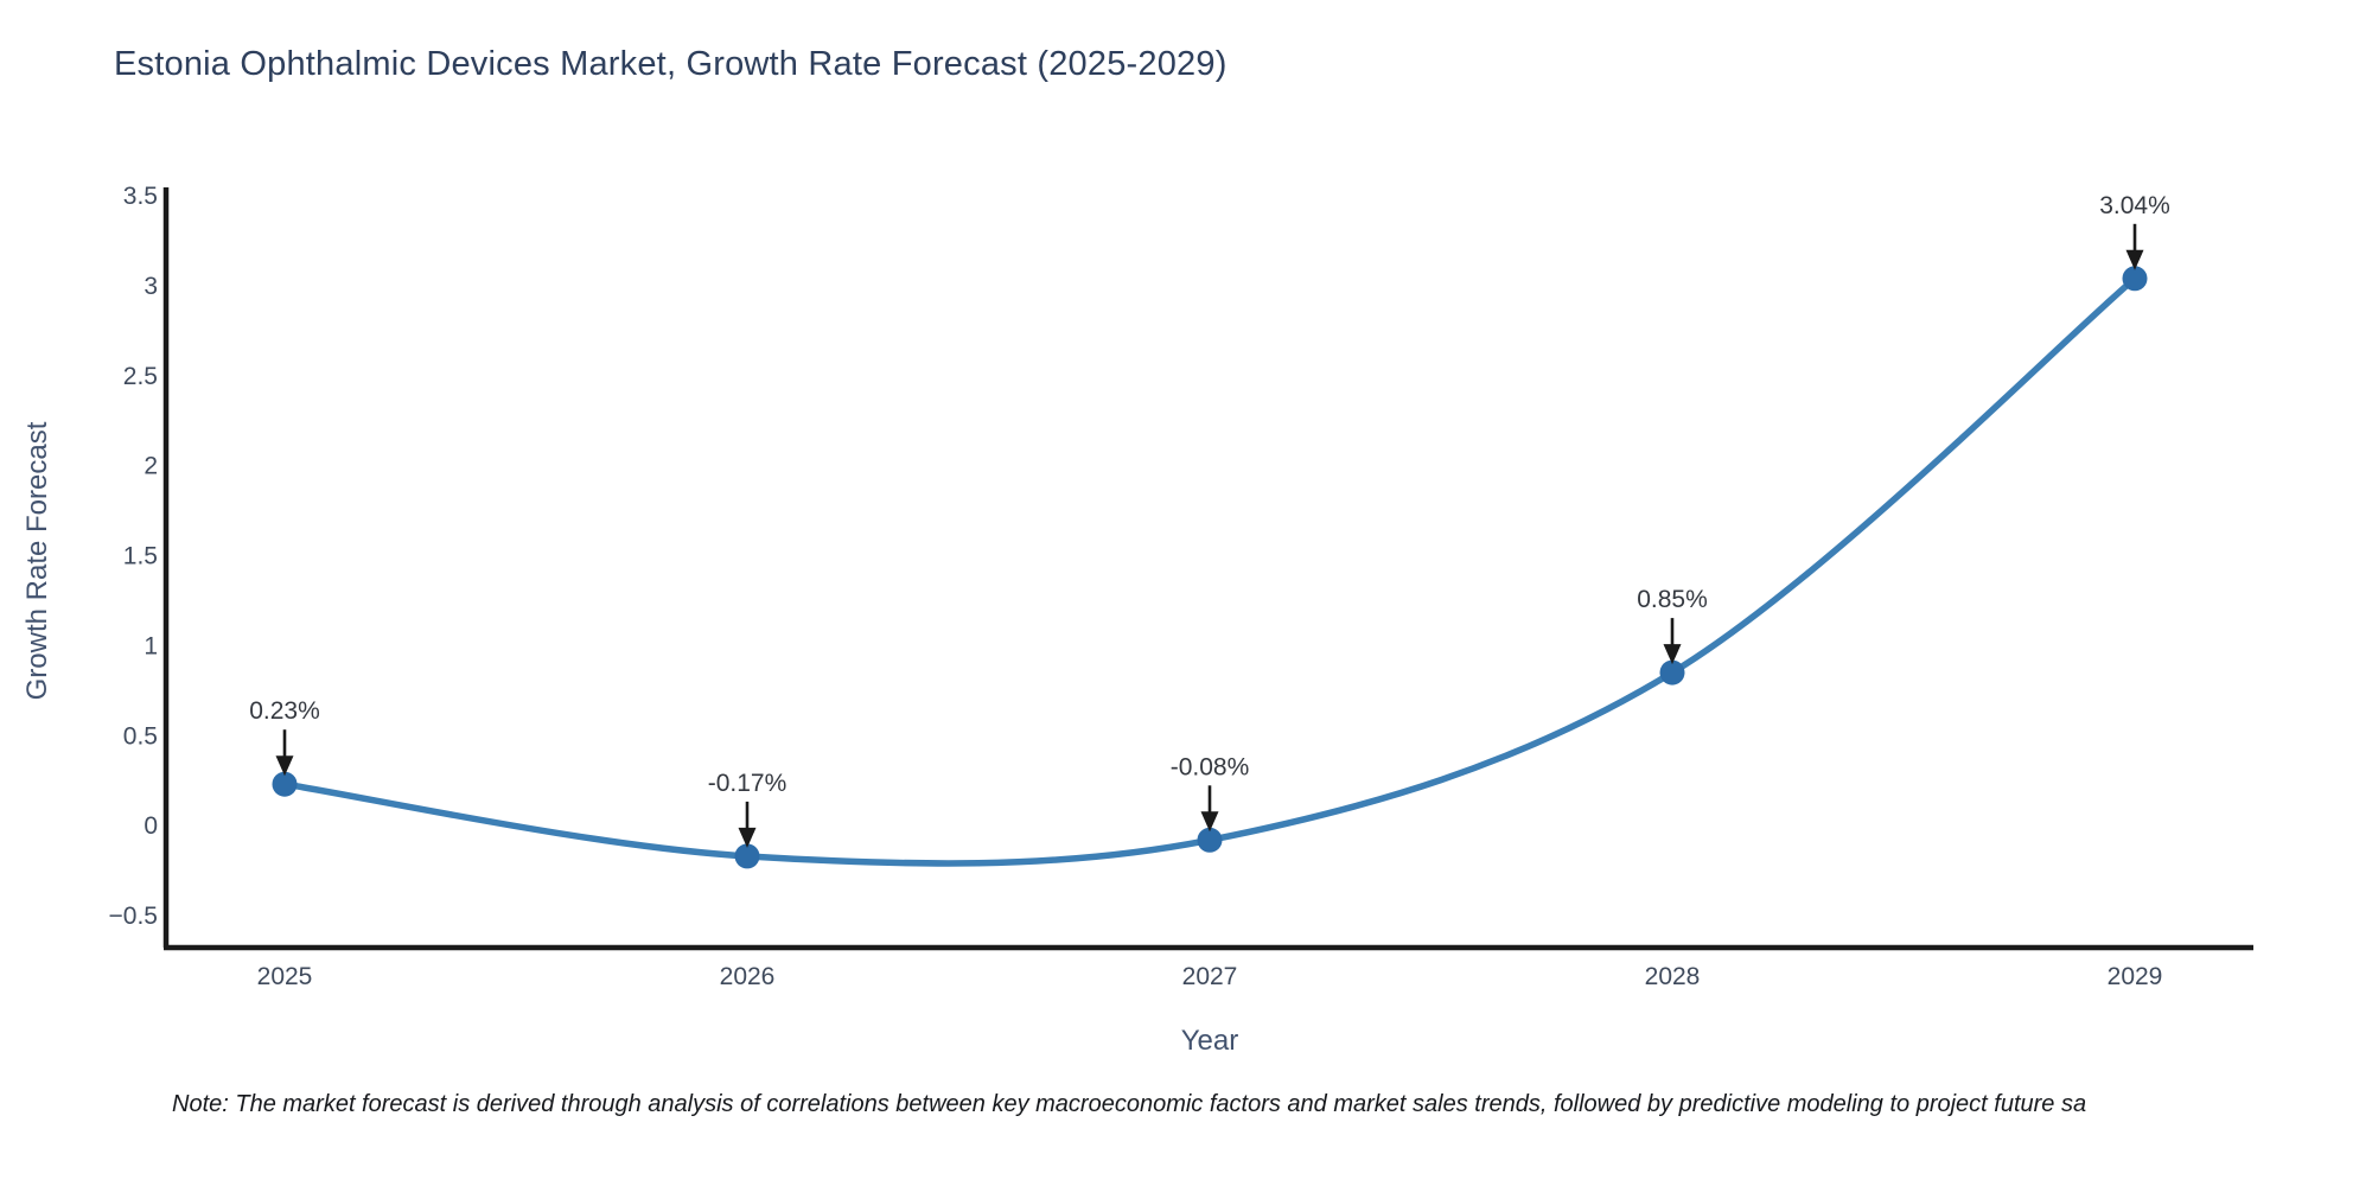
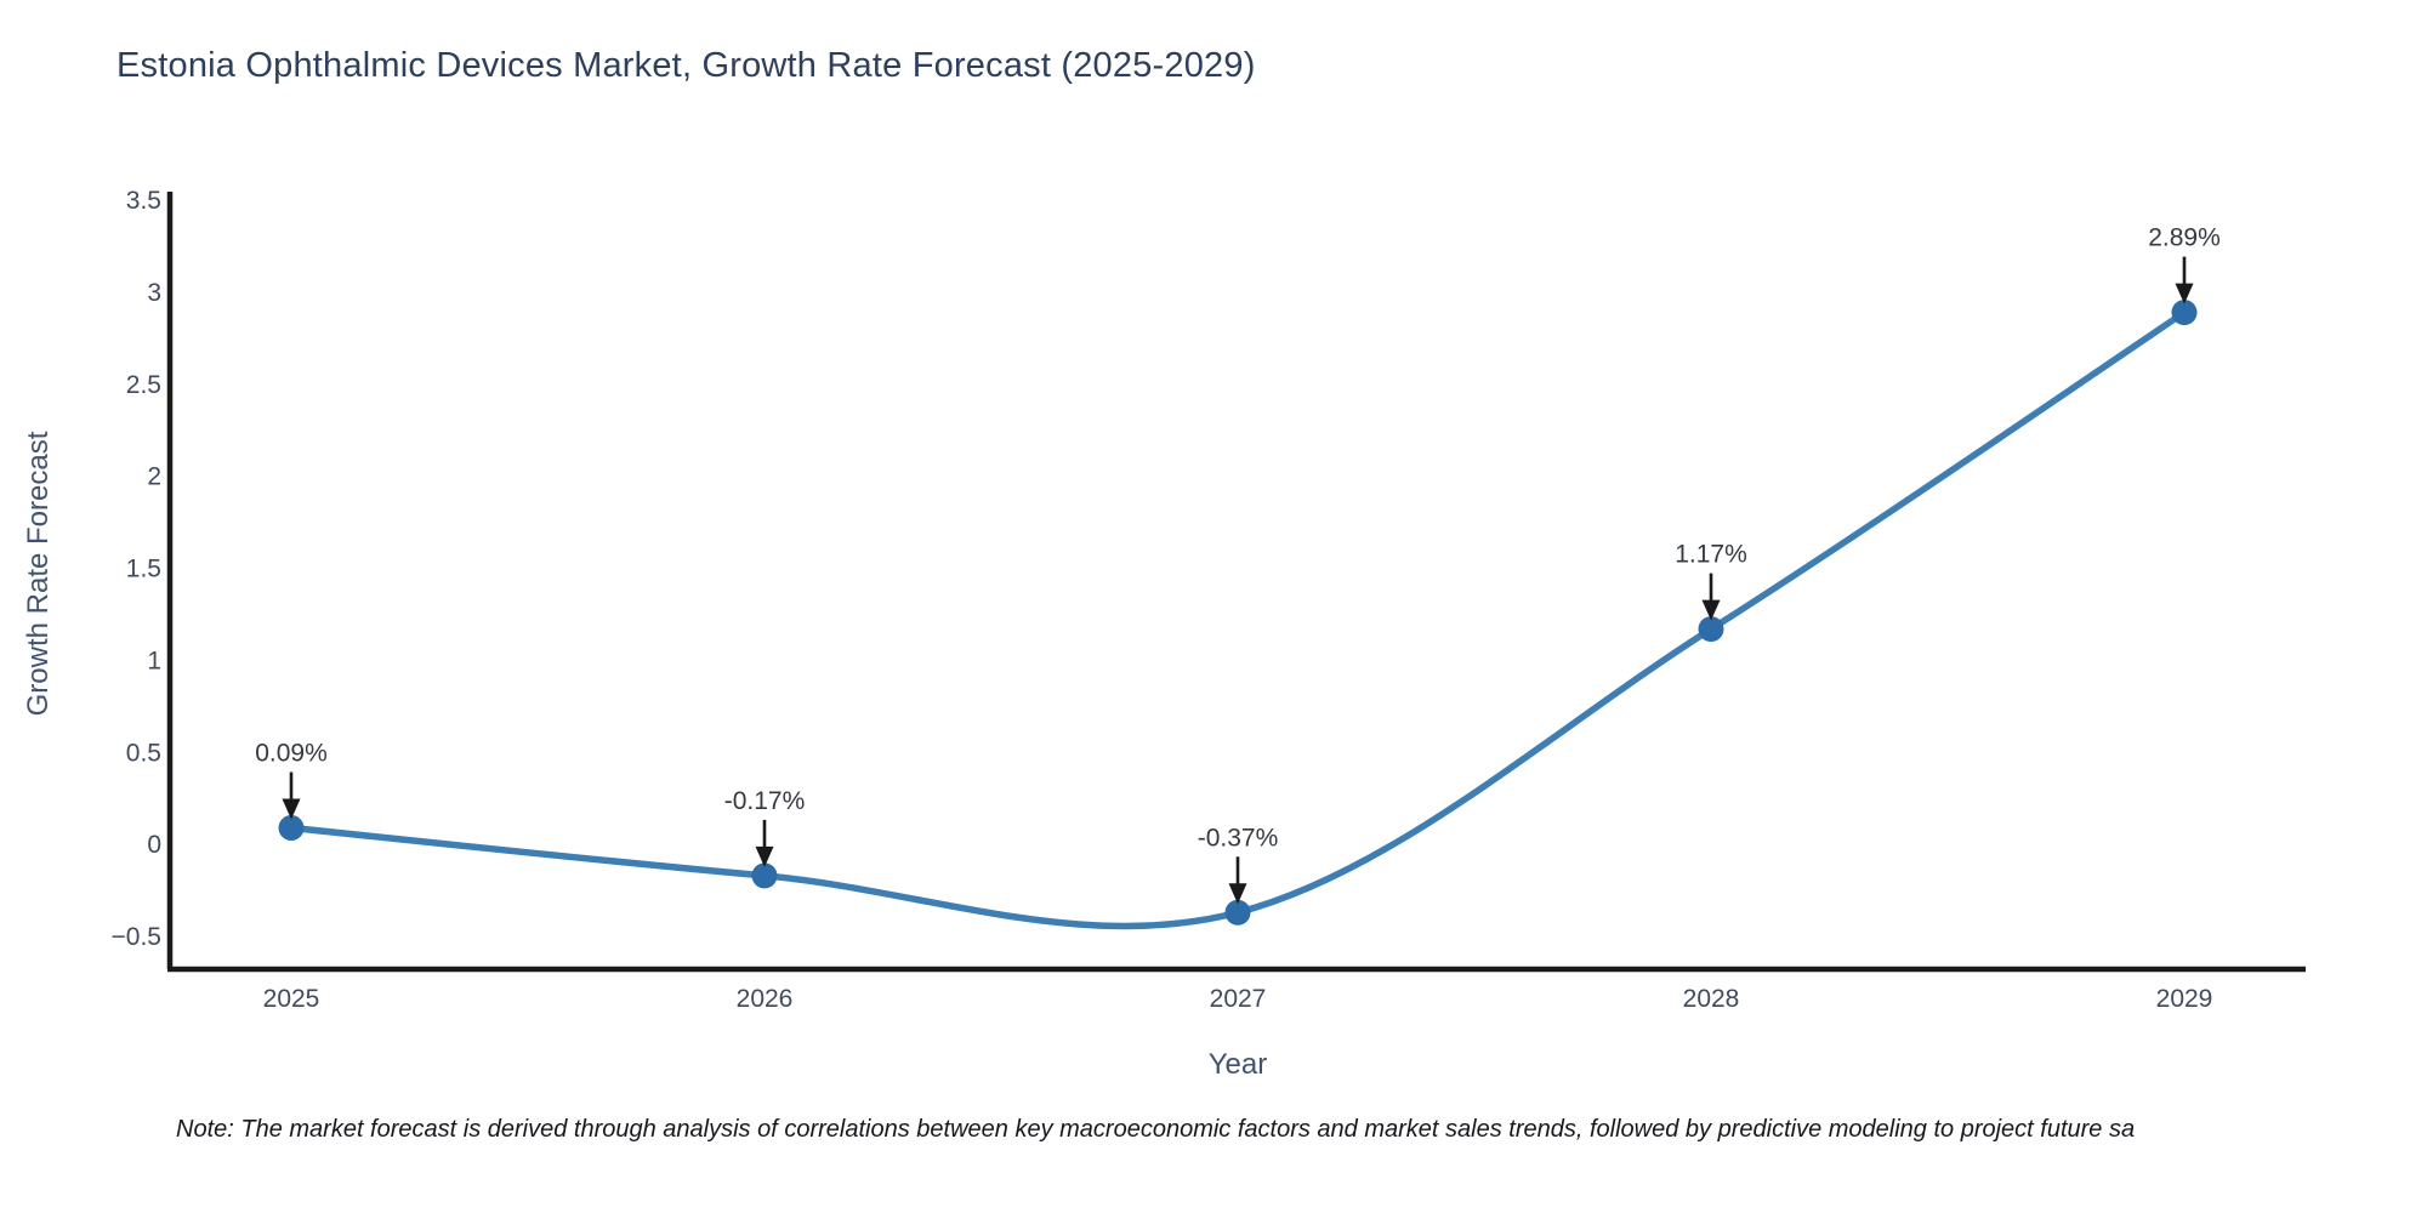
2025: 0.23% -> 0.09%
2027: -0.08% -> -0.37%
2028: 0.85% -> 1.17%
2029: 3.04% -> 2.89%
